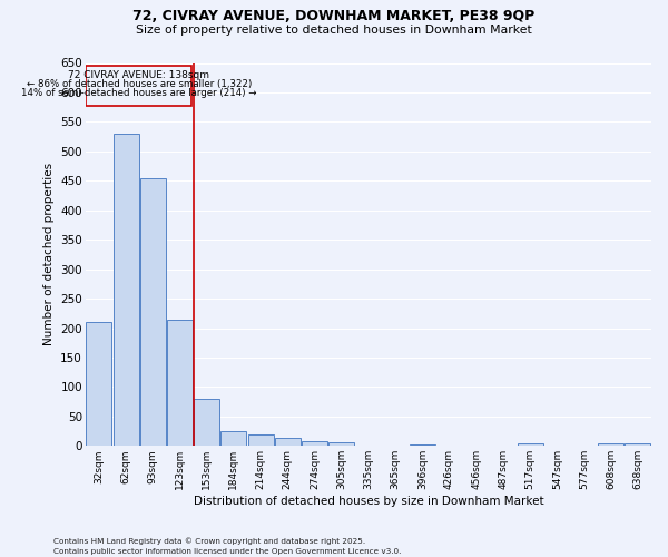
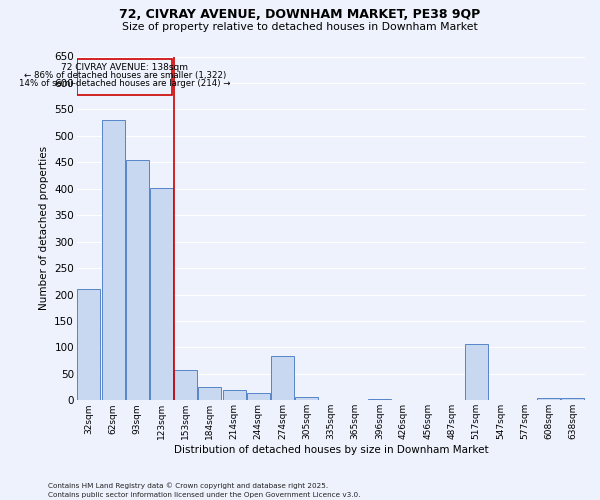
123sqm: 215 -> 402
153sqm: 80 -> 58
274sqm: 9 -> 84
517sqm: 4 -> 106
